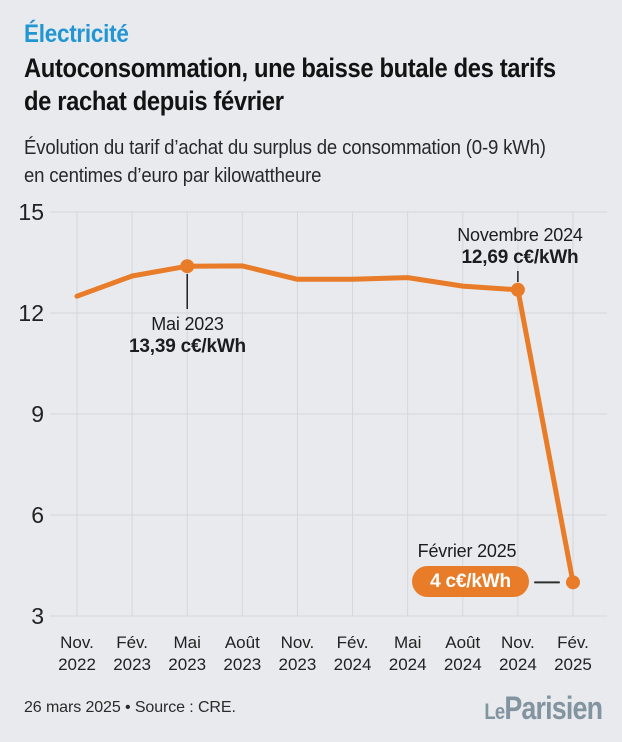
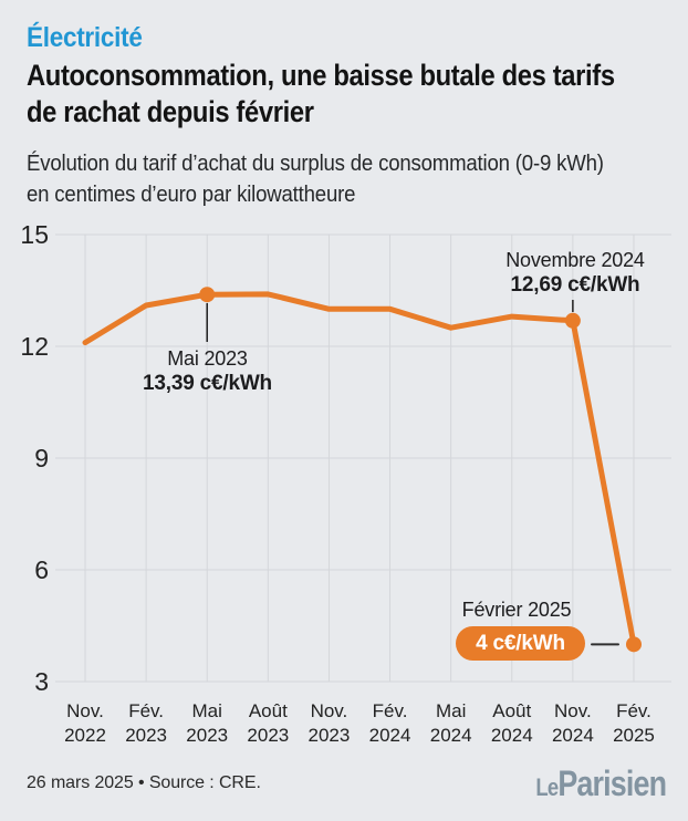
Nov. 2022: 12.5 -> 12.1
Mai 2024: 13.1 -> 12.5
